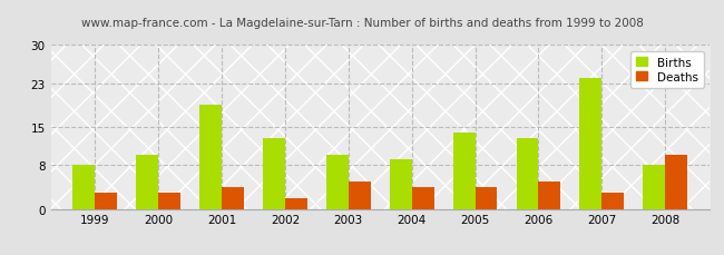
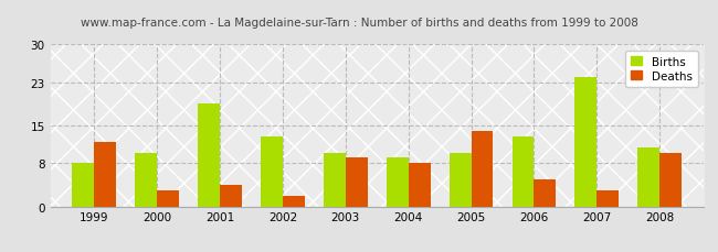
Deaths/1999: 3 -> 12
Deaths/2003: 5 -> 9
Deaths/2004: 4 -> 8
Births/2005: 14 -> 10
Deaths/2005: 4 -> 14
Births/2008: 8 -> 11
